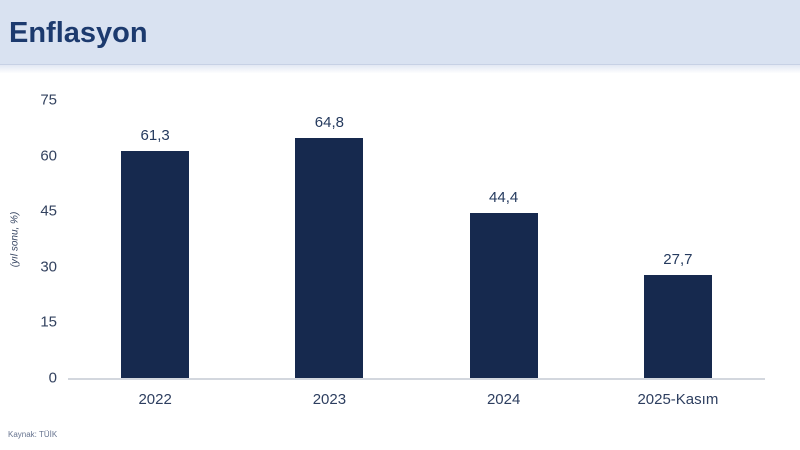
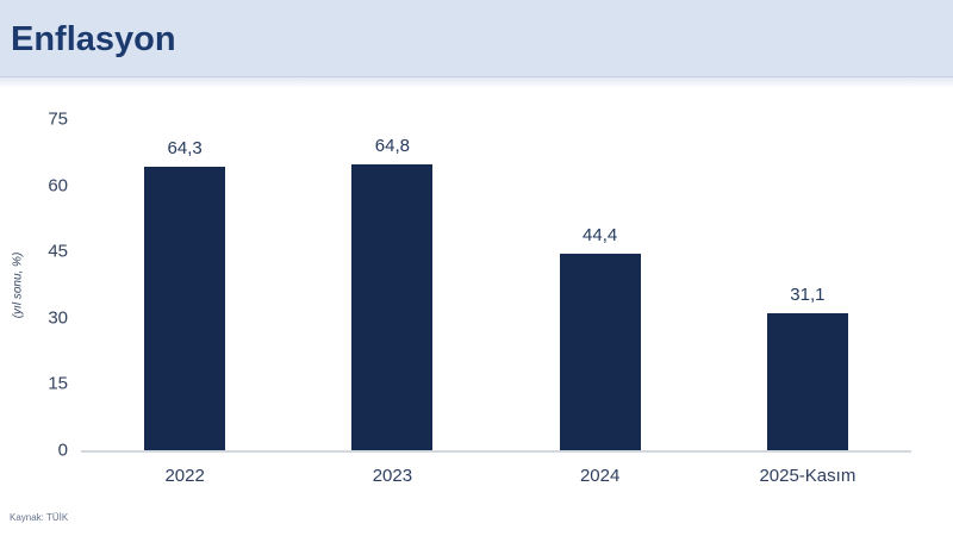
2022: 61,3 -> 64,3
2025-Kasım: 27,7 -> 31,1
